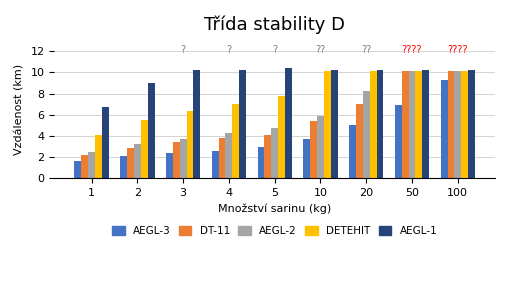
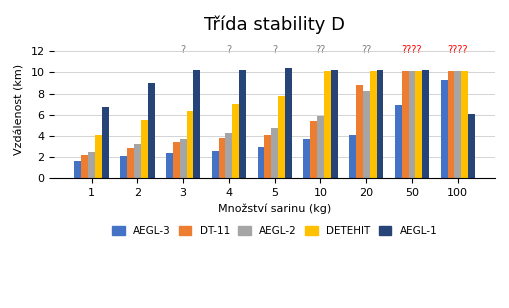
AEGL-3/20: 5.0 -> 4.1
DT-11/20: 7.0 -> 8.8
AEGL-1/100: 10.2 -> 6.1
